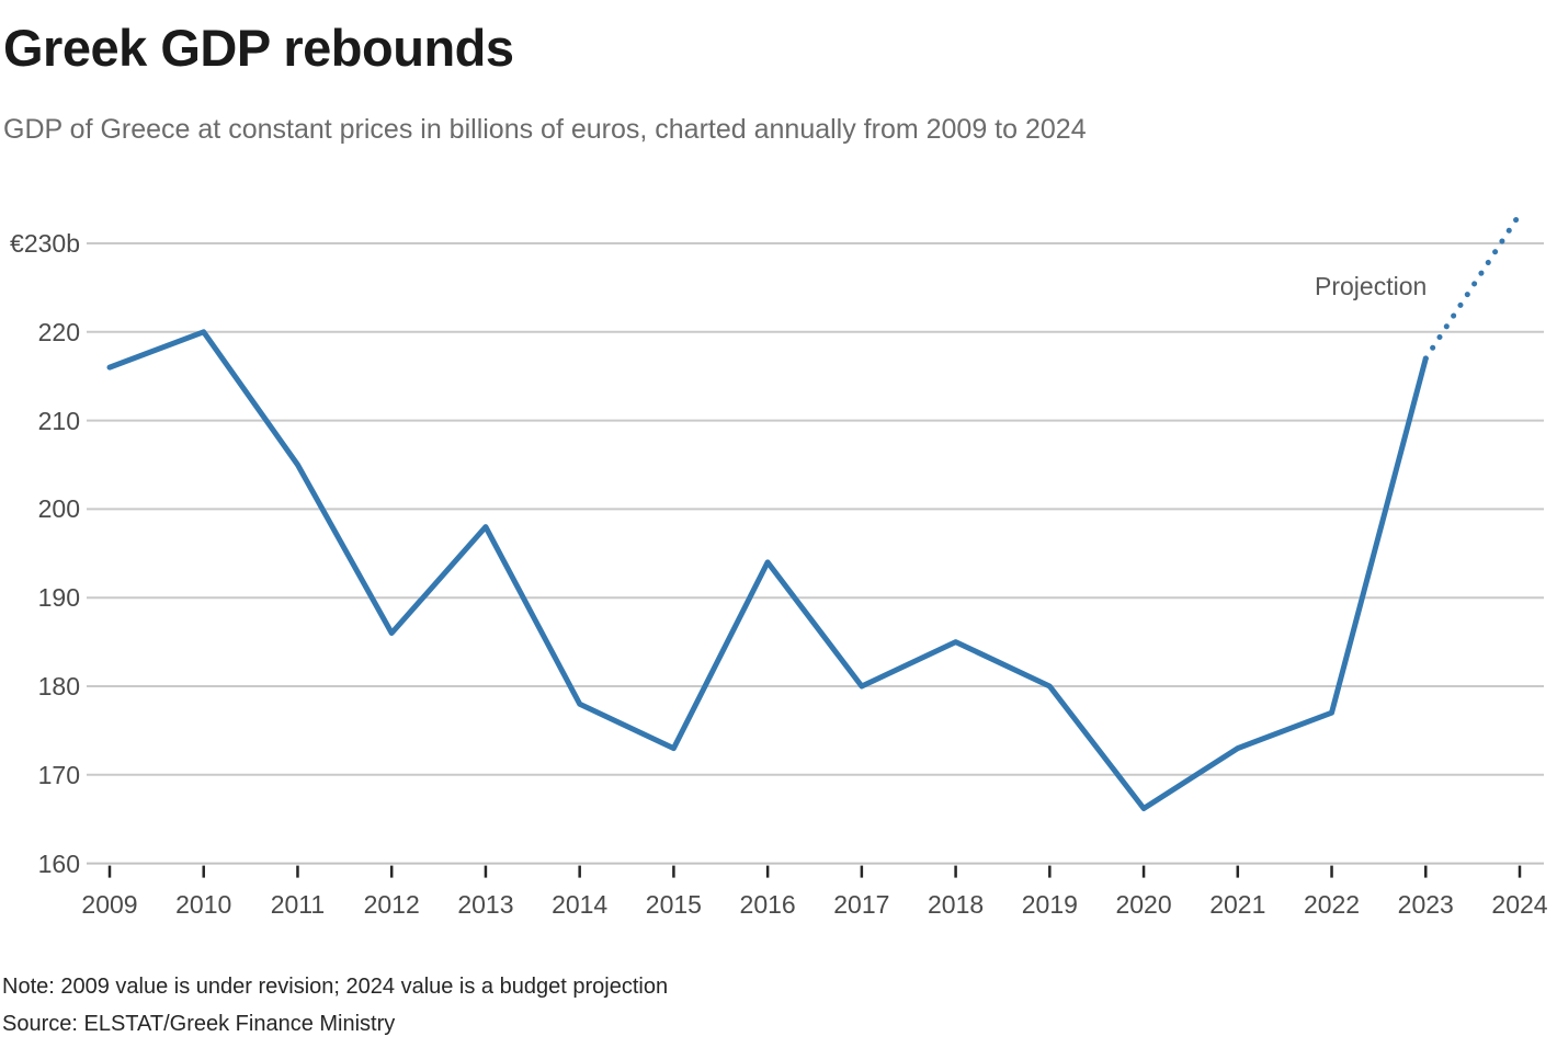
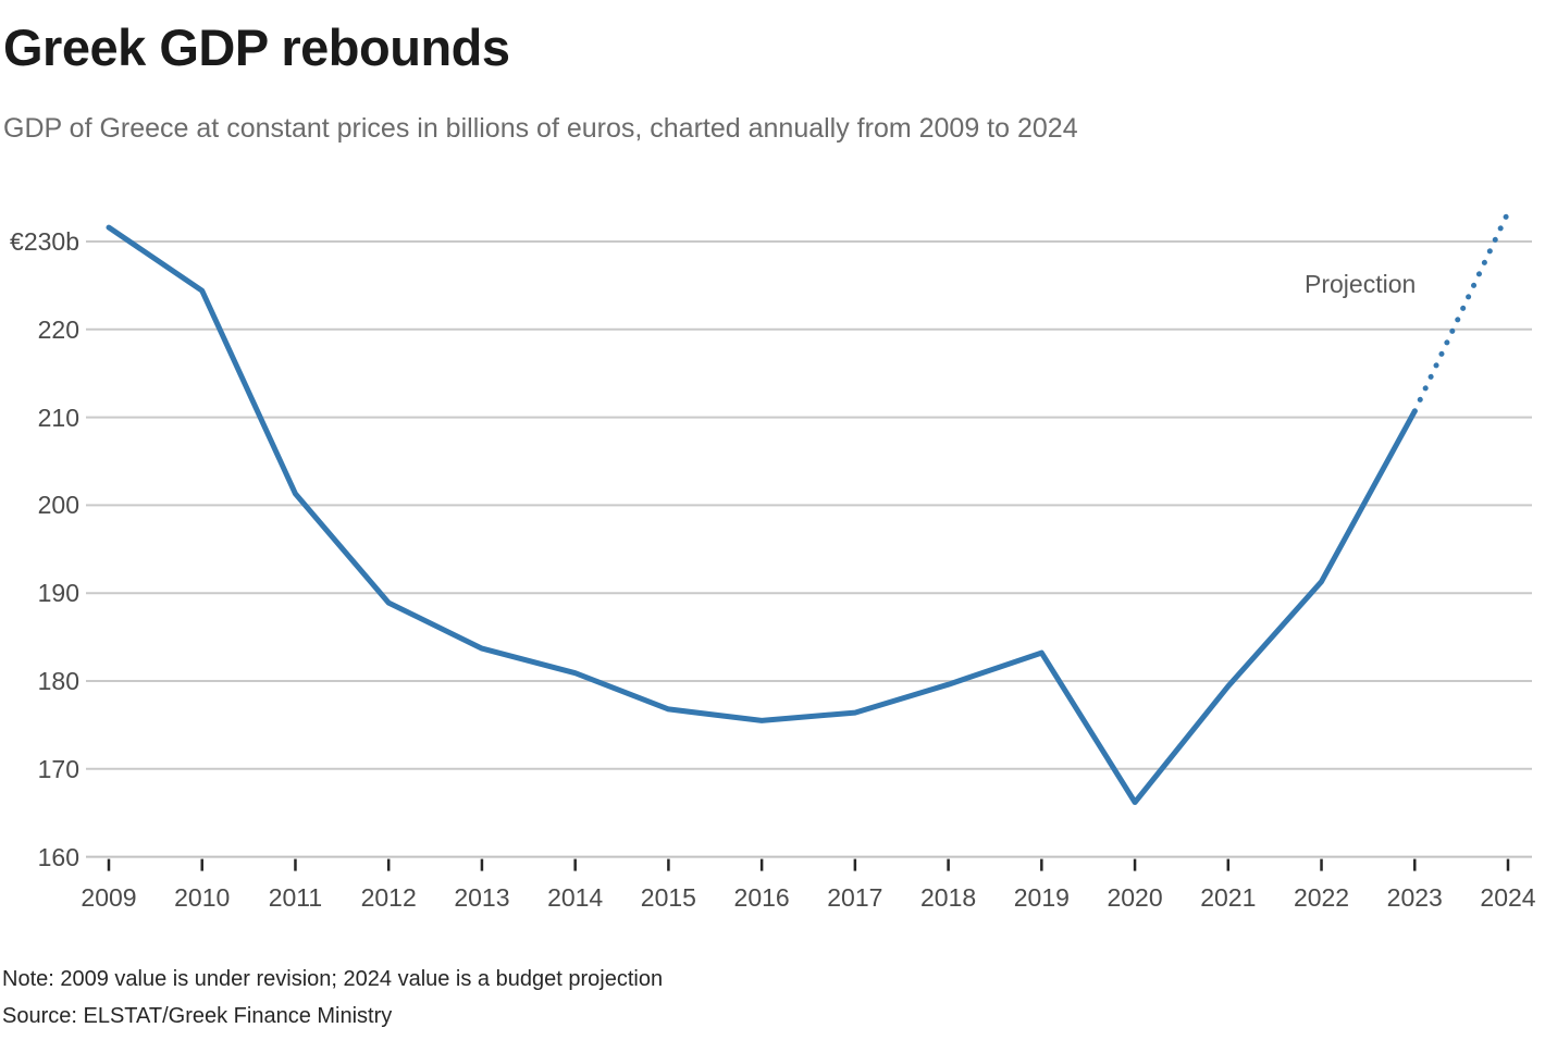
2009: €216b -> €232b
2010: €220b -> €224b
2011: €205b -> €201b
2012: €186b -> €189b
2013: €198b -> €184b
2014: €178b -> €181b
2015: €173b -> €177b
2016: €194b -> €176b
2017: €180b -> €176b
2018: €185b -> €180b
2019: €180b -> €183b
2021: €173b -> €179b
2022: €177b -> €191b
2023: €217b -> €211b
